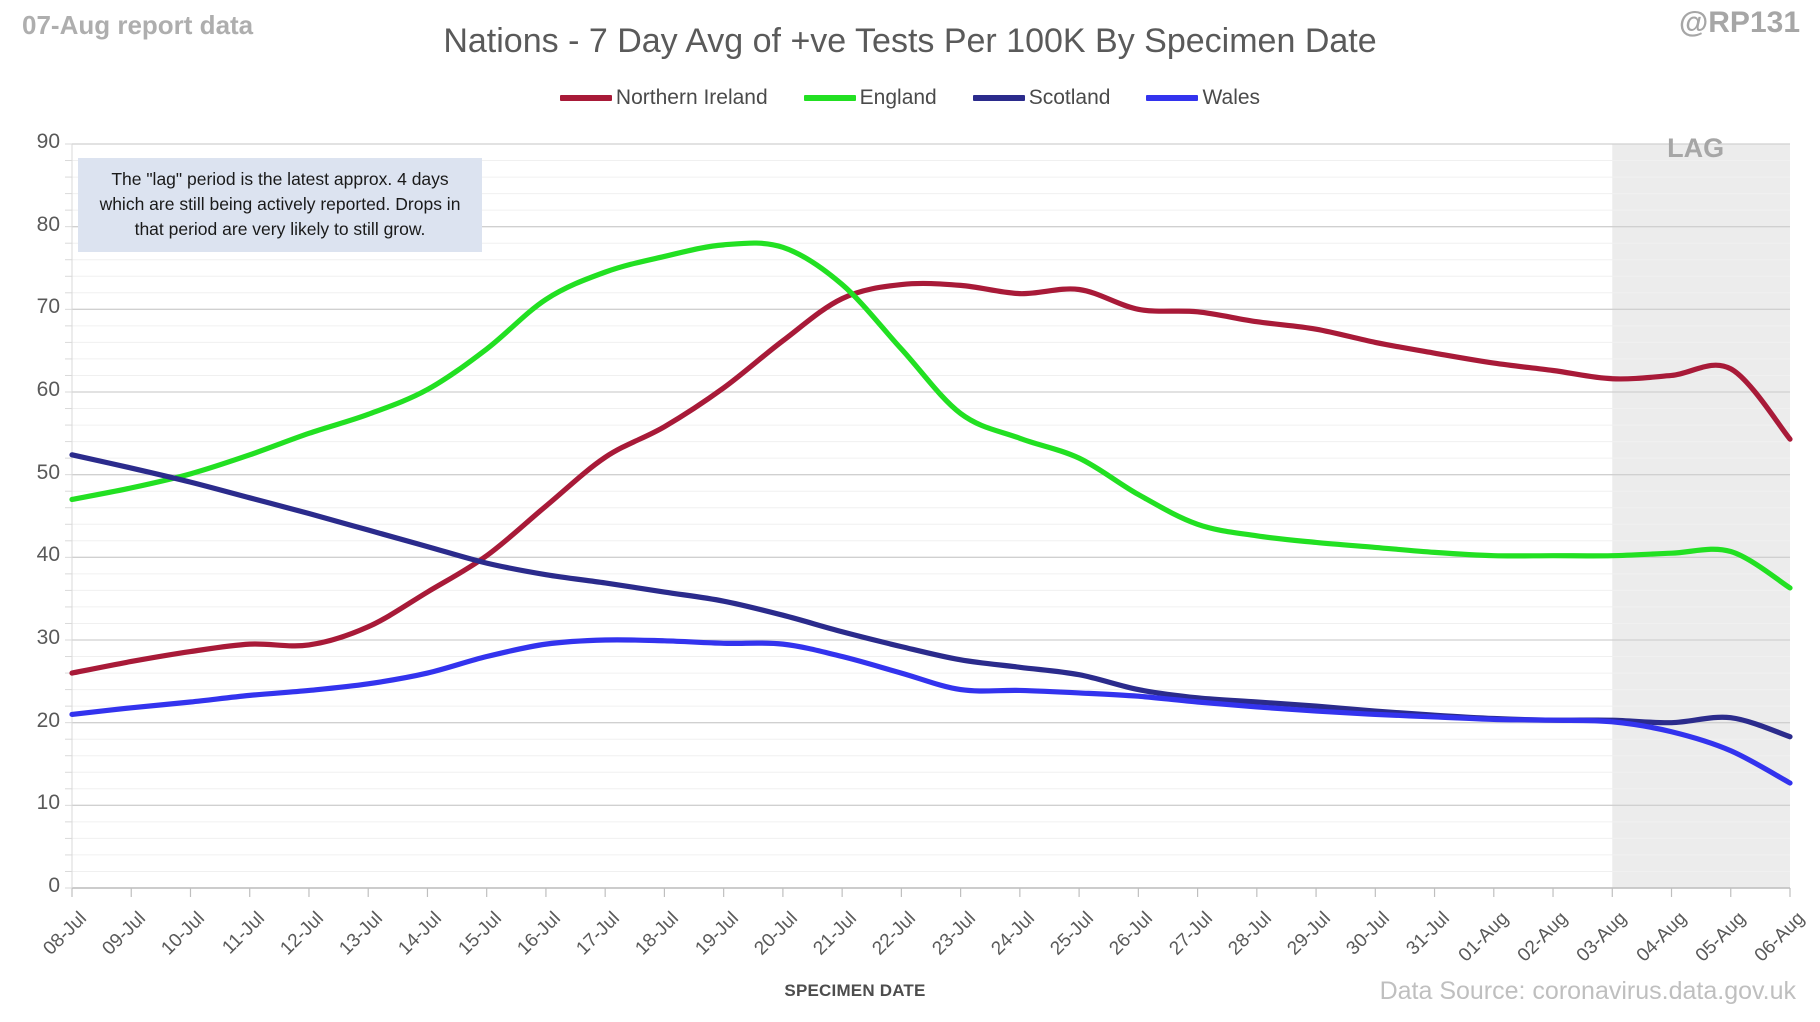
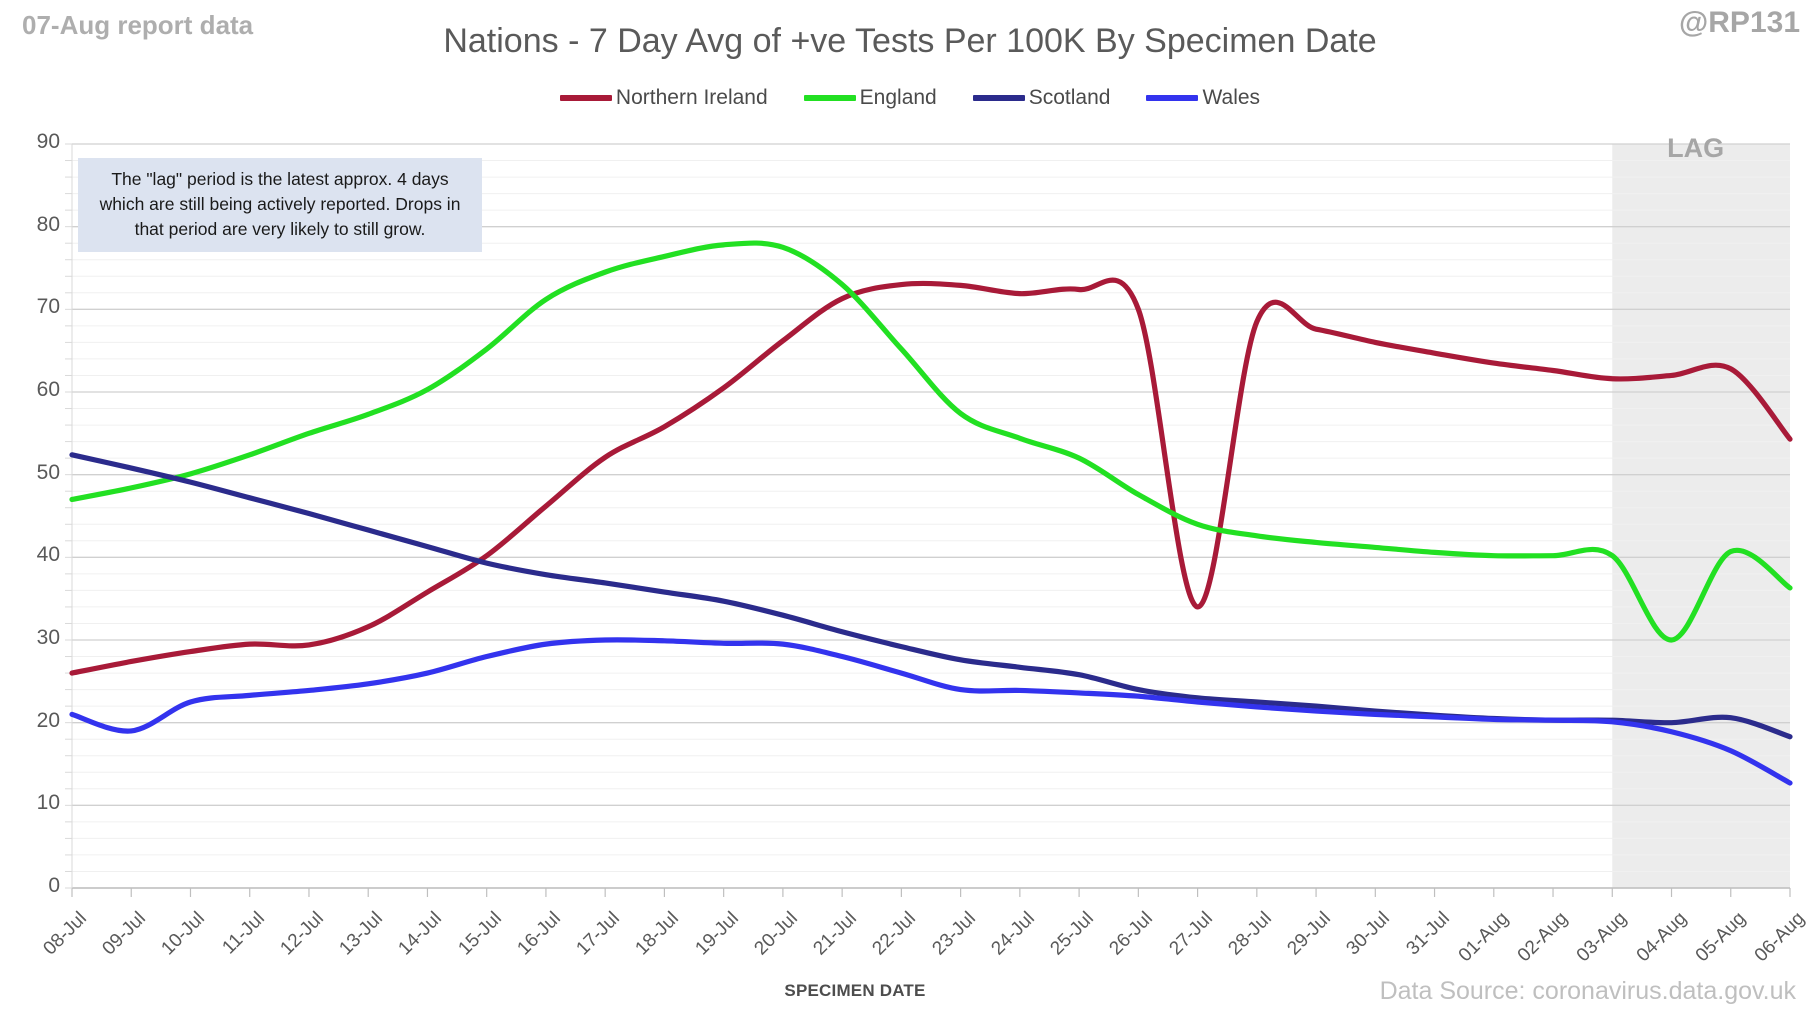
Wales/09-Jul: 22 -> 19
Northern Ireland/27-Jul: 70 -> 34
England/04-Aug: 40 -> 30
